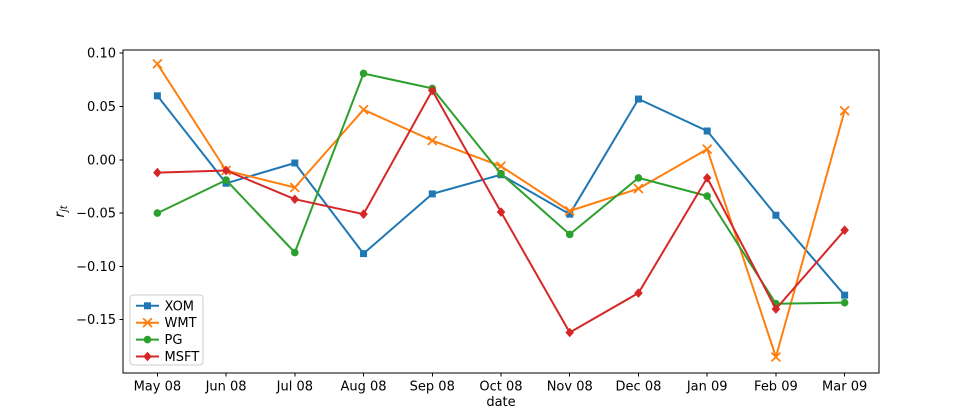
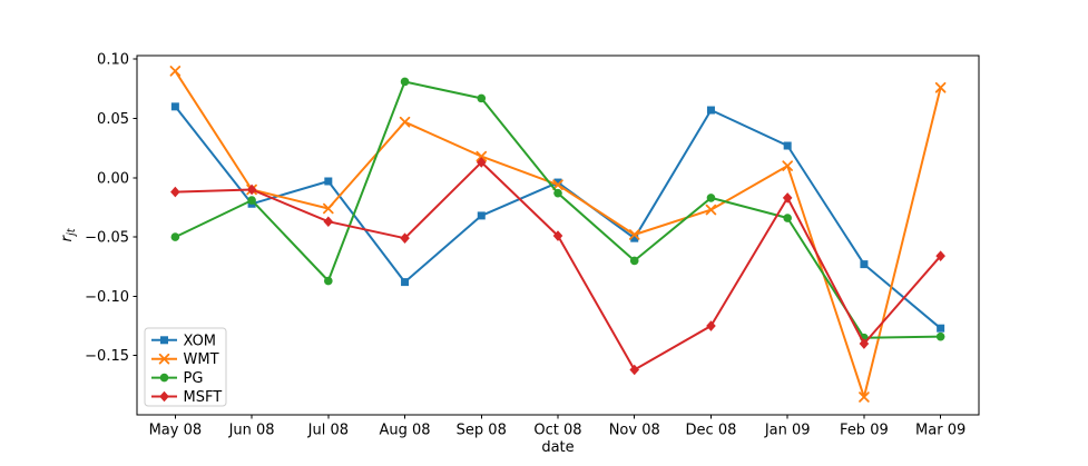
MSFT/Sep 08: 0.065 -> 0.013
XOM/Oct 08: -0.014 -> -0.004
XOM/Feb 09: -0.052 -> -0.073
WMT/Mar 09: 0.046 -> 0.076
